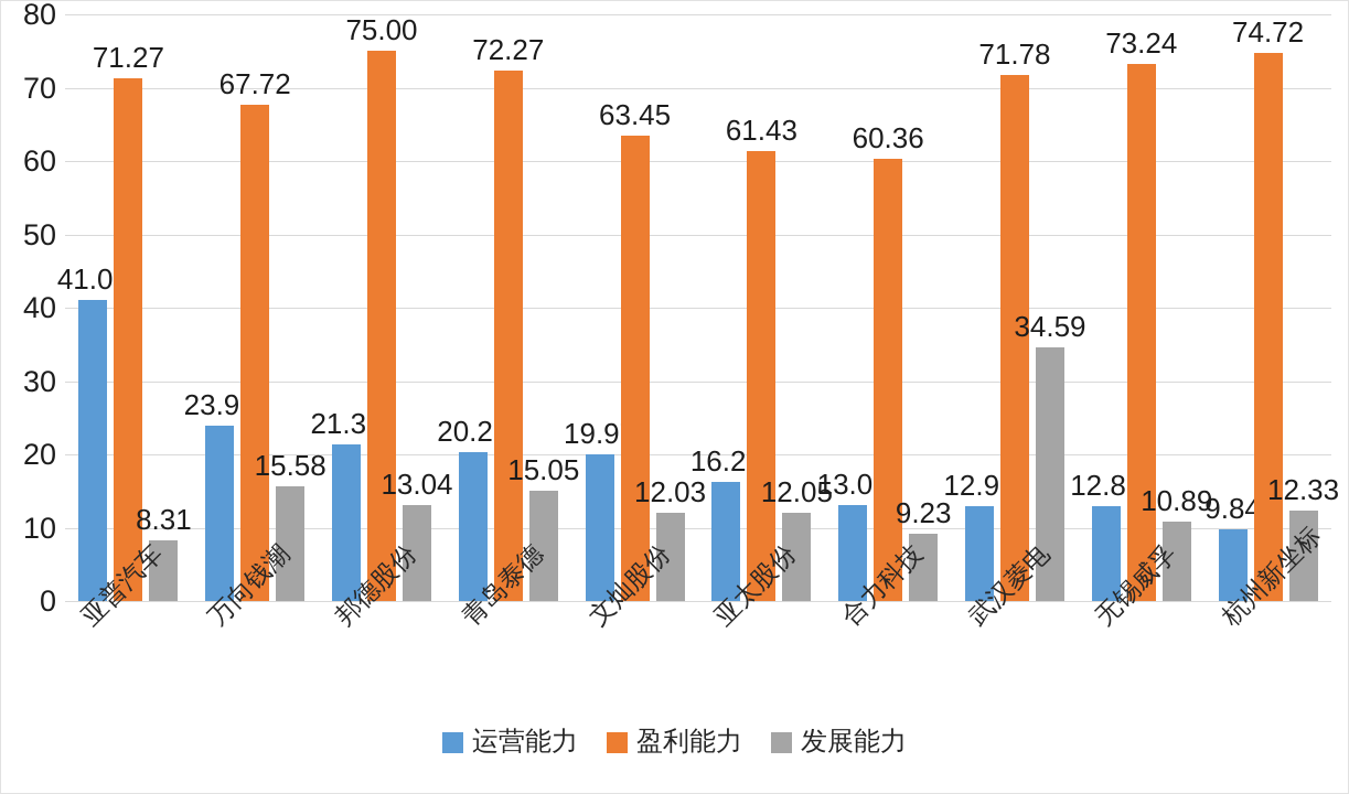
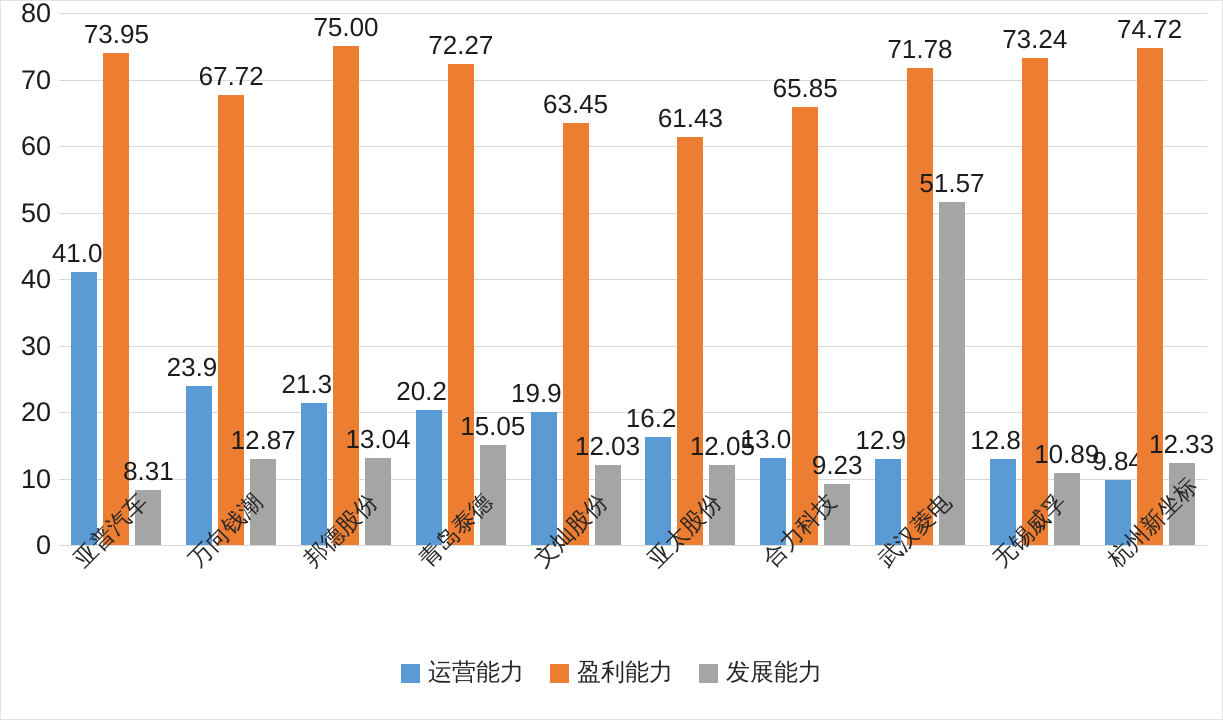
盈利能力/亚普汽车: 71.27 -> 73.95
发展能力/万向钱潮: 15.58 -> 12.87
盈利能力/合力科技: 60.36 -> 65.85
发展能力/武汉菱电: 34.59 -> 51.57
